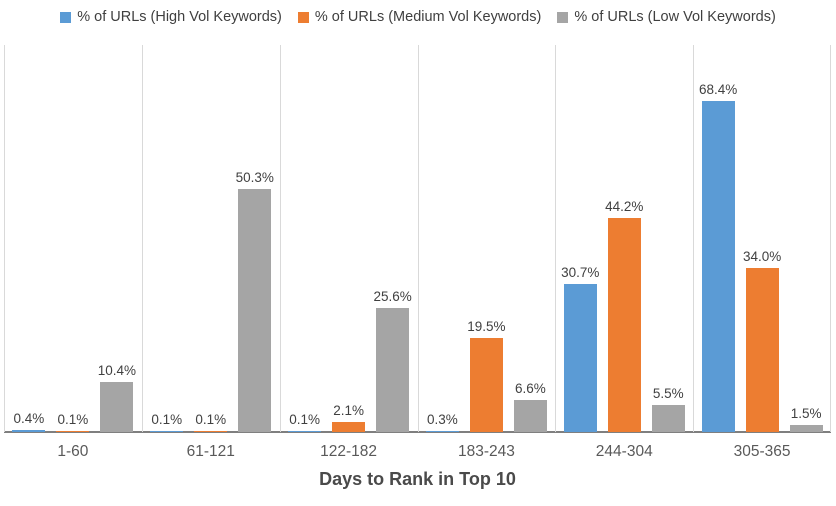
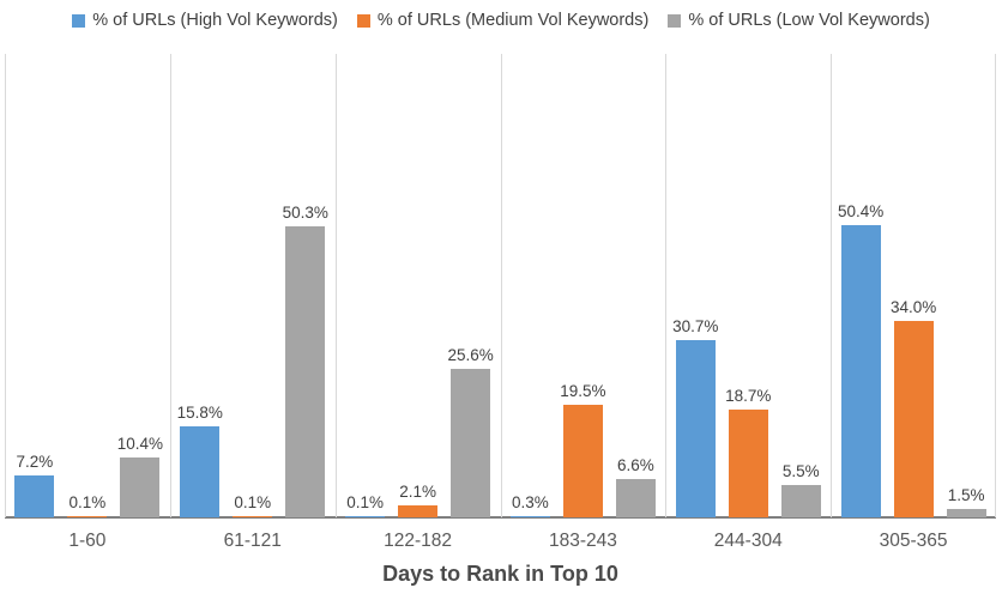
% of URLs (High Vol Keywords)/1-60: 0.4% -> 7.2%
% of URLs (High Vol Keywords)/61-121: 0.1% -> 15.8%
% of URLs (Medium Vol Keywords)/244-304: 44.2% -> 18.7%
% of URLs (High Vol Keywords)/305-365: 68.4% -> 50.4%
